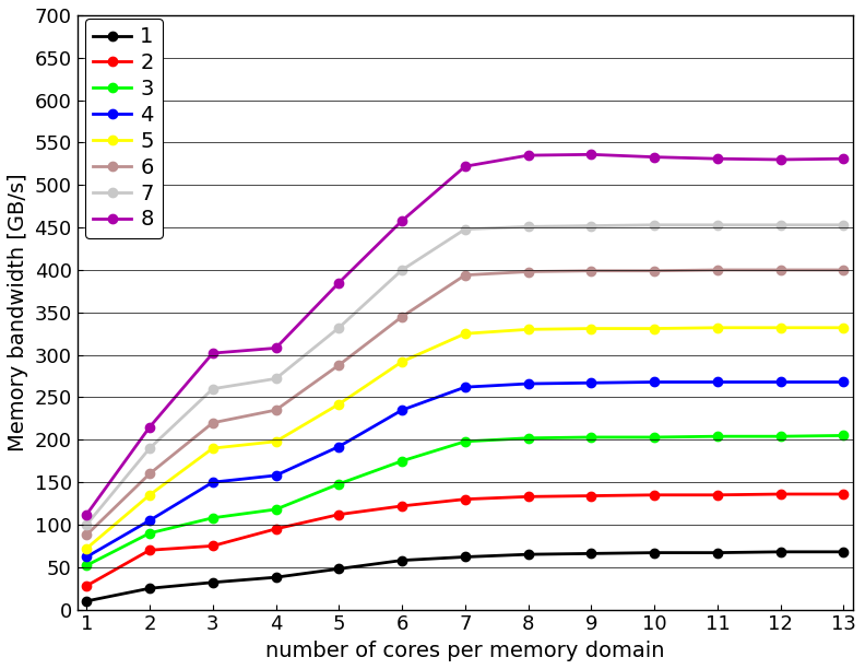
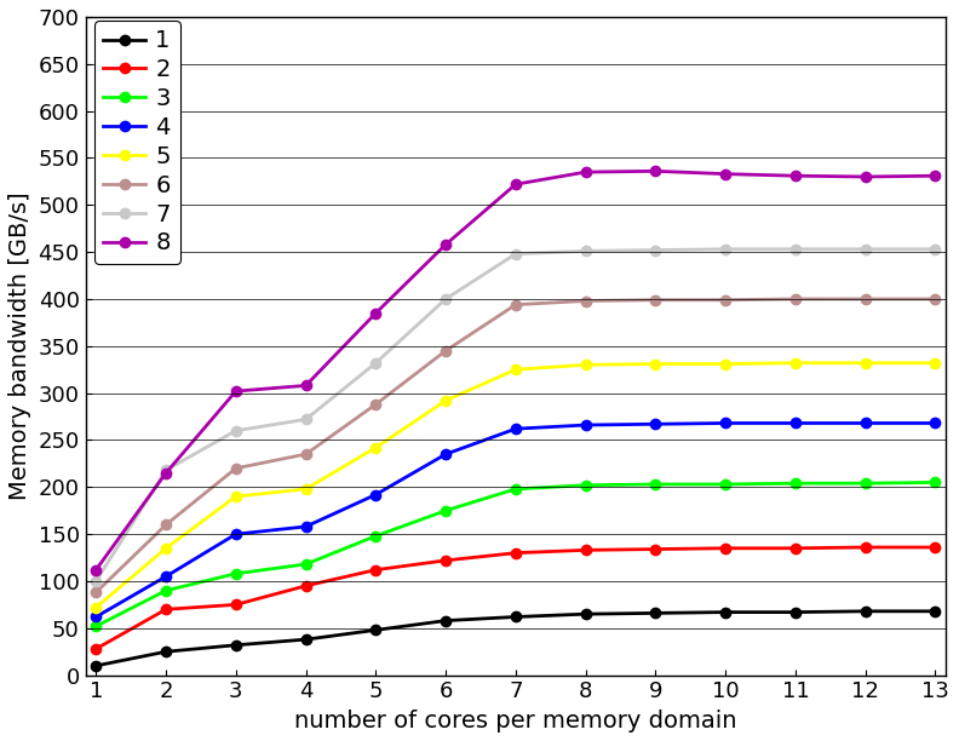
7/2: 190 -> 218
